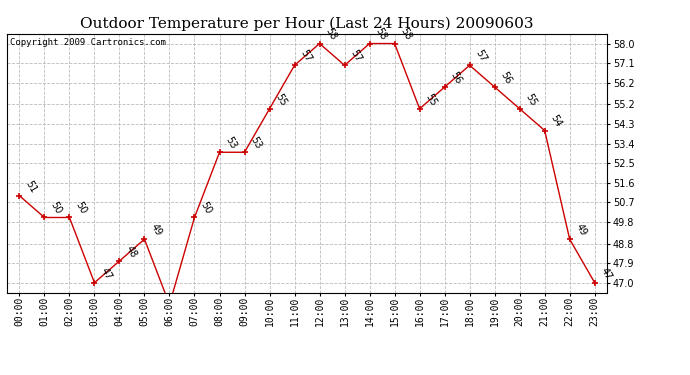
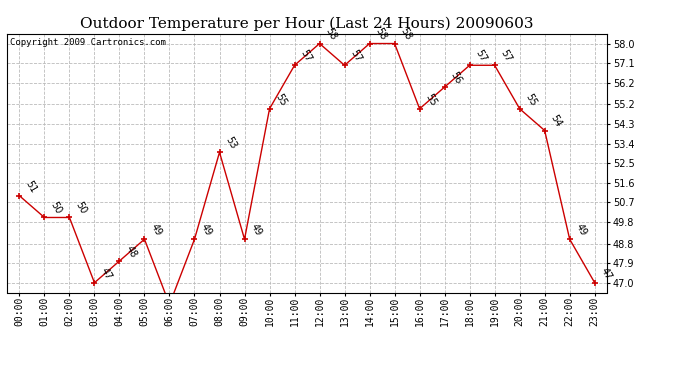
07:00: 50 -> 49
09:00: 53 -> 49
19:00: 56 -> 57
